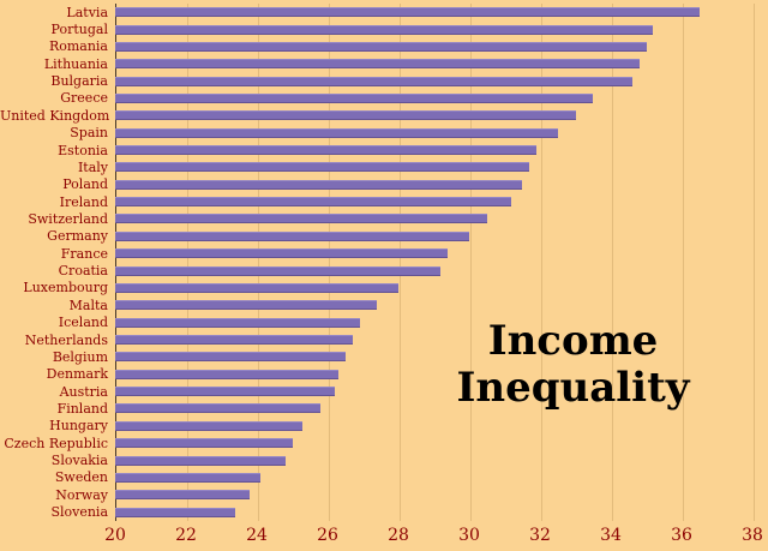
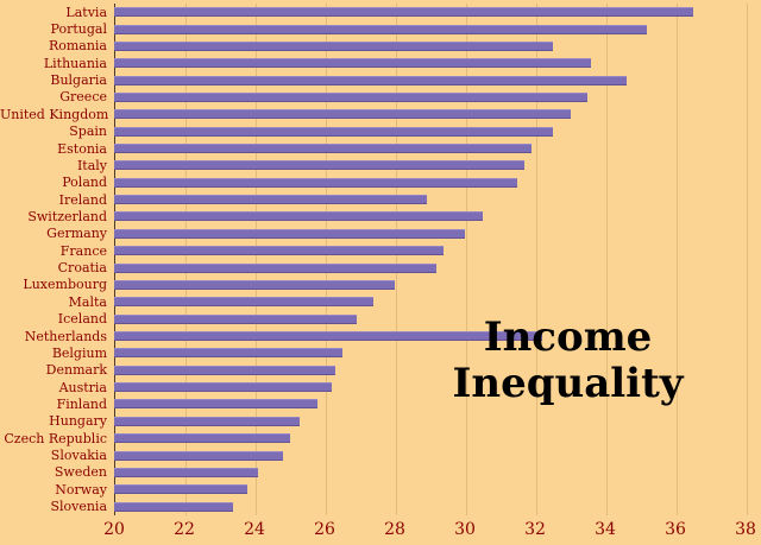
Romania: 35.0 -> 32.5
Lithuania: 34.8 -> 33.6
Ireland: 31.2 -> 28.9
Netherlands: 26.7 -> 32.2
